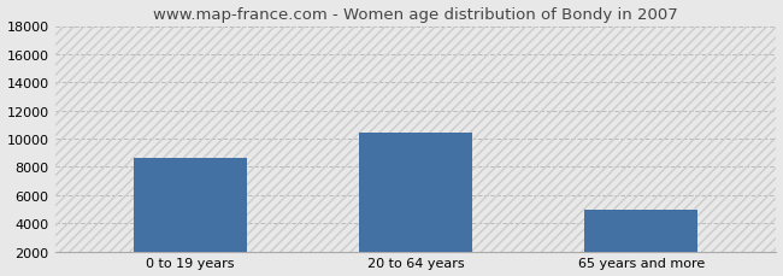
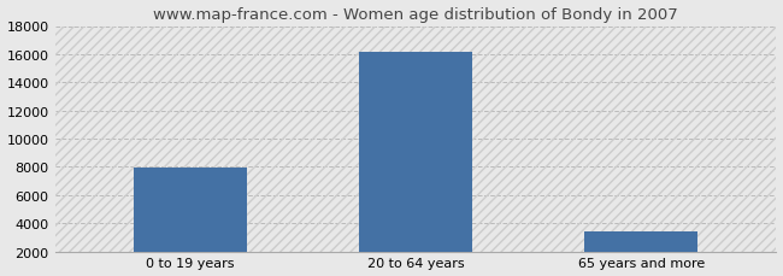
0 to 19 years: 8600 -> 8000
20 to 64 years: 10400 -> 16200
65 years and more: 5000 -> 3400
